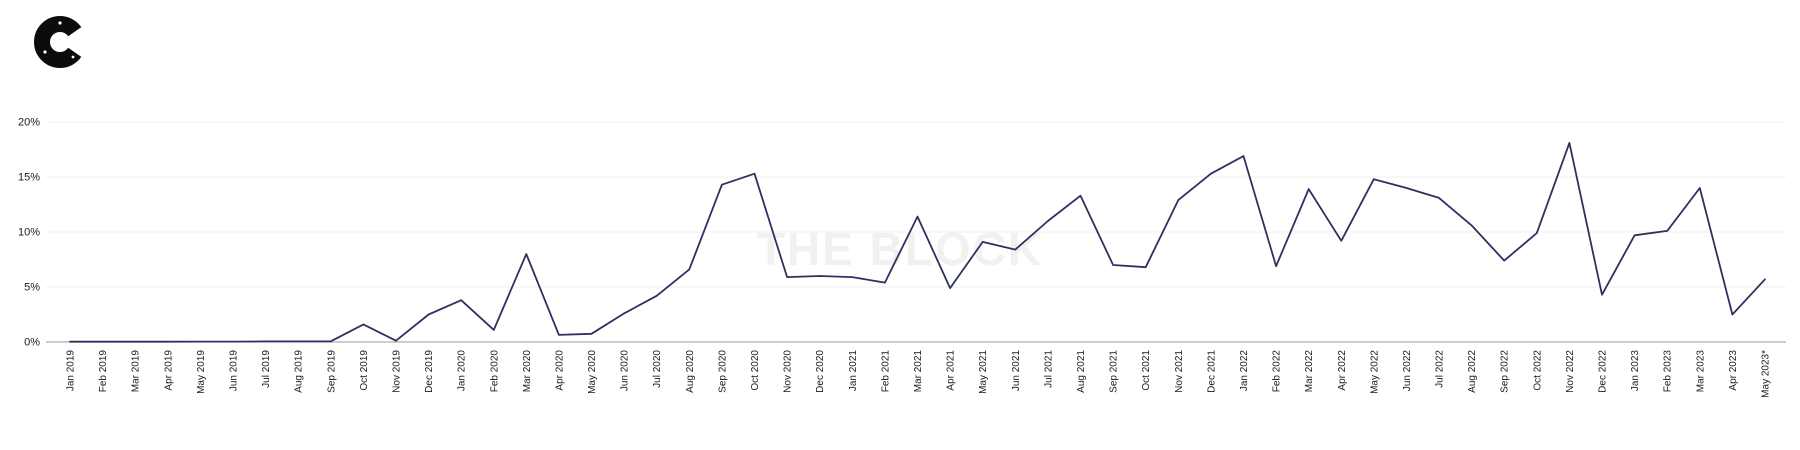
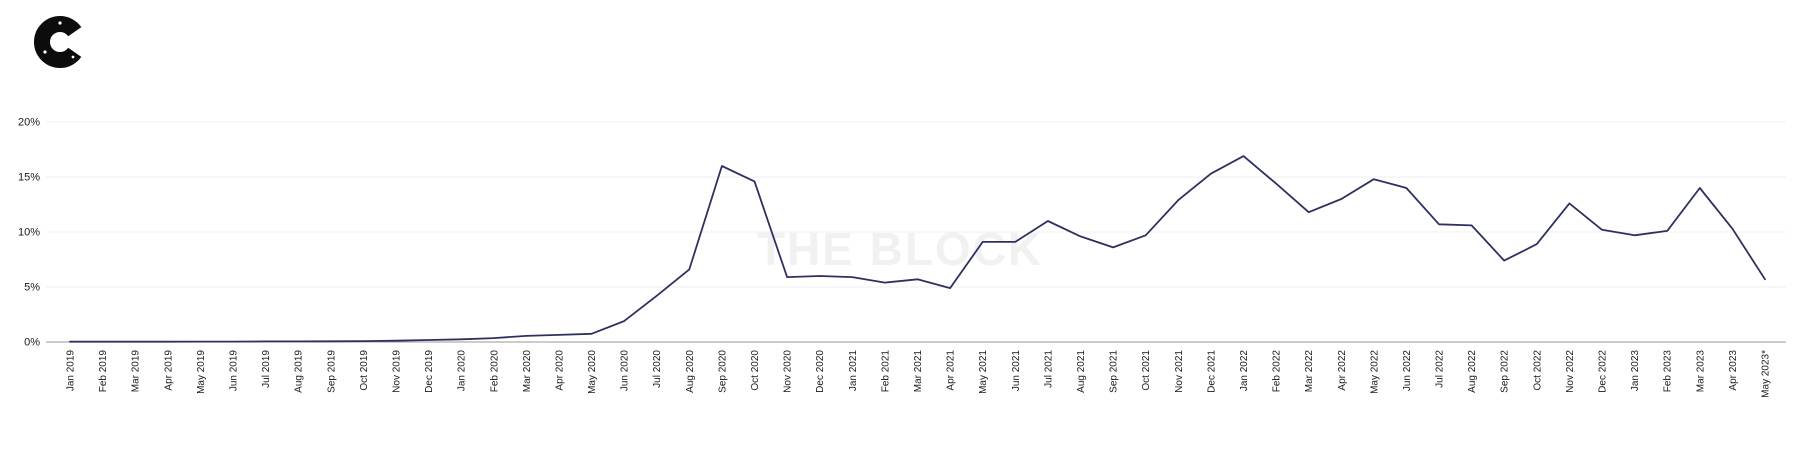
Oct 2019: 1.6% -> 0.1%
Dec 2019: 2.5% -> 0.2%
Jan 2020: 3.8% -> 0.2%
Feb 2020: 1.1% -> 0.3%
Mar 2020: 8.0% -> 0.6%
Jun 2020: 2.6% -> 1.9%
Sep 2020: 14.3% -> 16.0%
Oct 2020: 15.3% -> 14.6%
Mar 2021: 11.4% -> 5.7%
Jun 2021: 8.4% -> 9.1%
Aug 2021: 13.3% -> 9.6%
Sep 2021: 7.0% -> 8.6%
Oct 2021: 6.8% -> 9.7%
Feb 2022: 6.9% -> 14.4%
Mar 2022: 13.9% -> 11.8%
Apr 2022: 9.2% -> 13.0%
Jul 2022: 13.1% -> 10.7%
Oct 2022: 9.9% -> 8.9%
Nov 2022: 18.1% -> 12.6%
Dec 2022: 4.3% -> 10.2%
Apr 2023: 2.5% -> 10.3%
